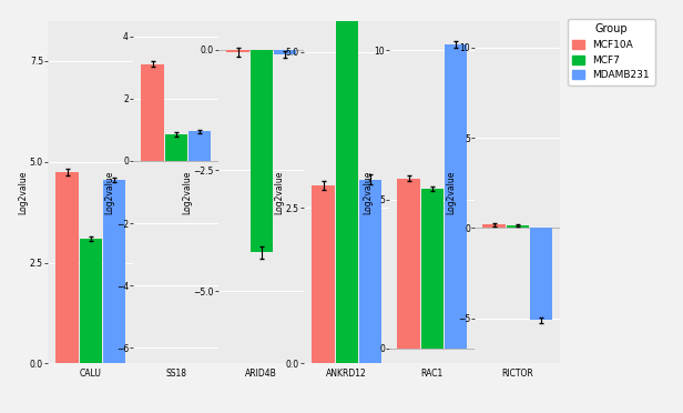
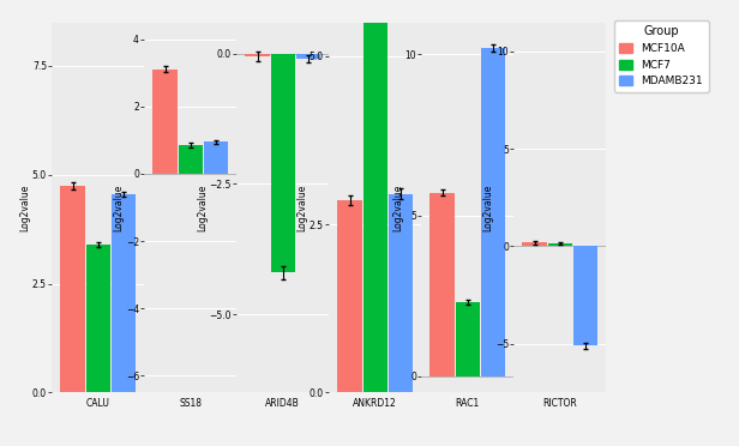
CALU: 3.10 -> 3.40
RAC1: 5.35 -> 2.30
